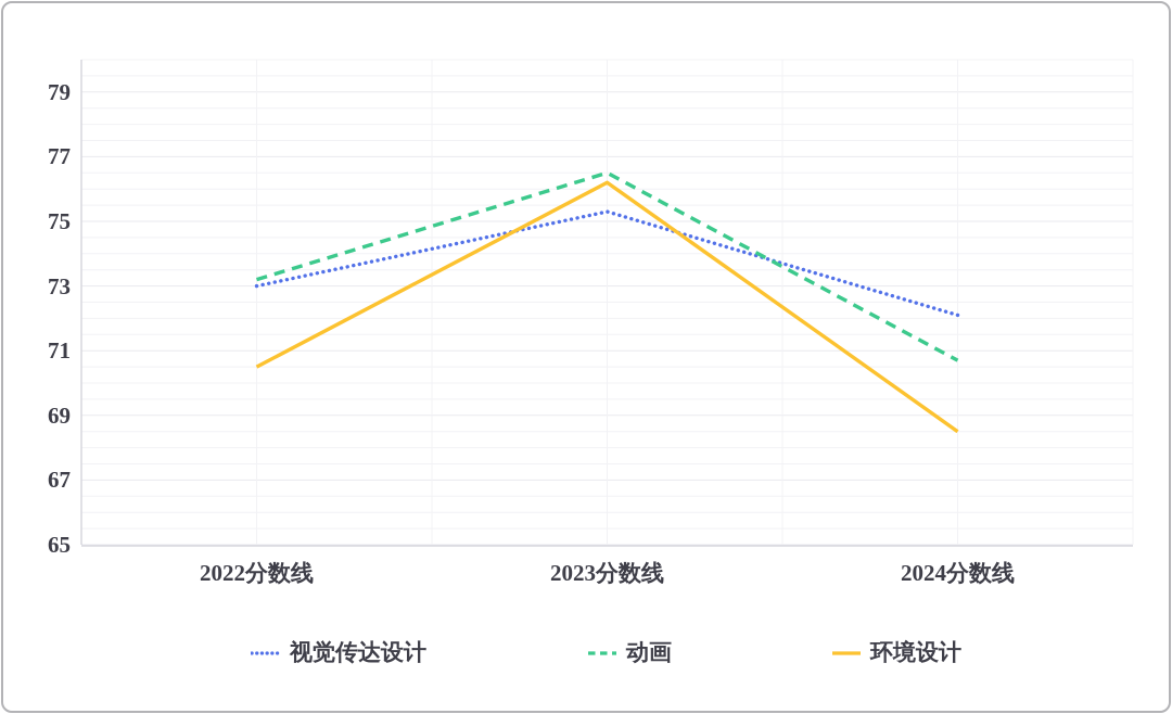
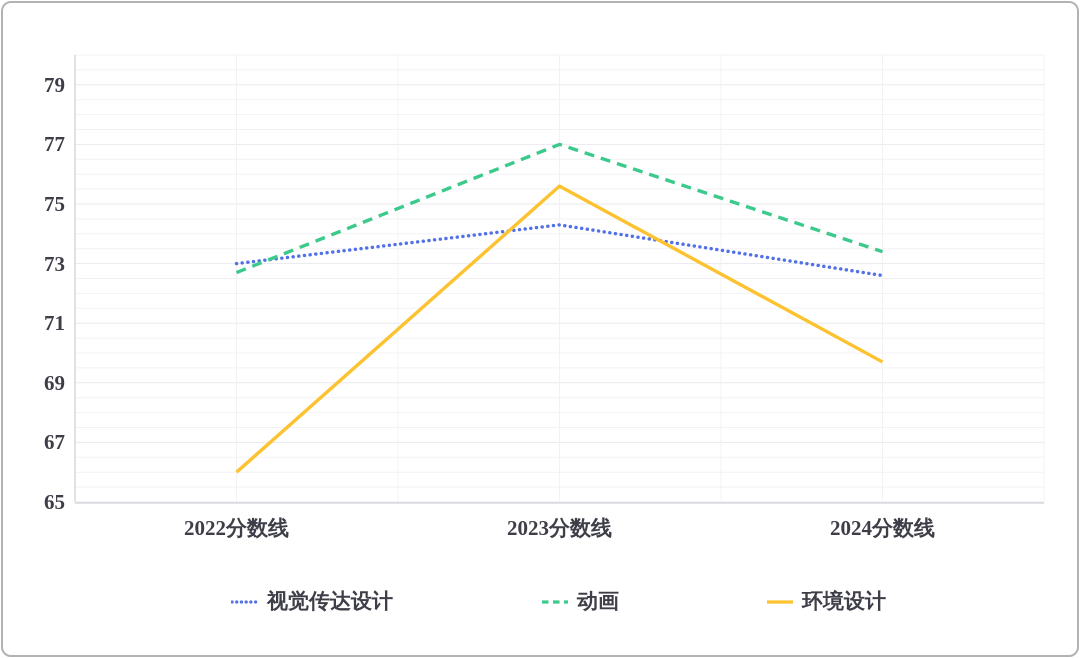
动画/2022分数线: 73.2 -> 72.7
环境设计/2022分数线: 70.5 -> 66.0
视觉传达设计/2023分数线: 75.3 -> 74.3
动画/2023分数线: 76.5 -> 77.0
环境设计/2023分数线: 76.2 -> 75.6
视觉传达设计/2024分数线: 72.1 -> 72.6
动画/2024分数线: 70.7 -> 73.4
环境设计/2024分数线: 68.5 -> 69.7
